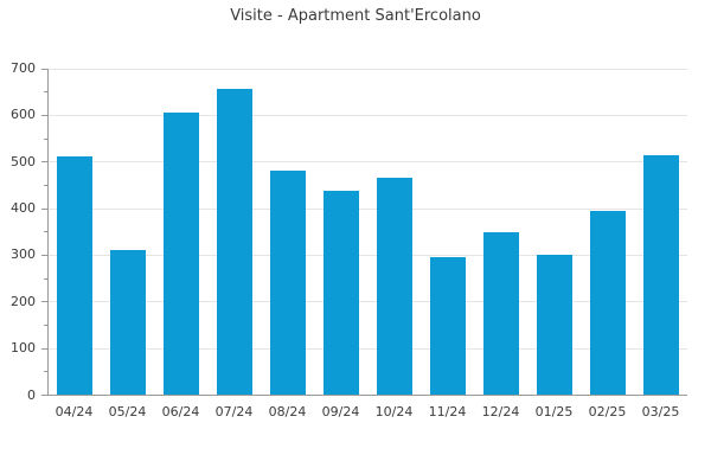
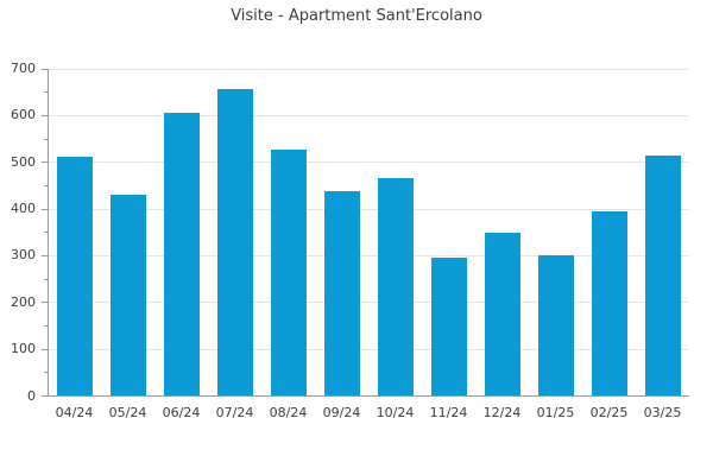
05/24: 310 -> 430
08/24: 480 -> 530
